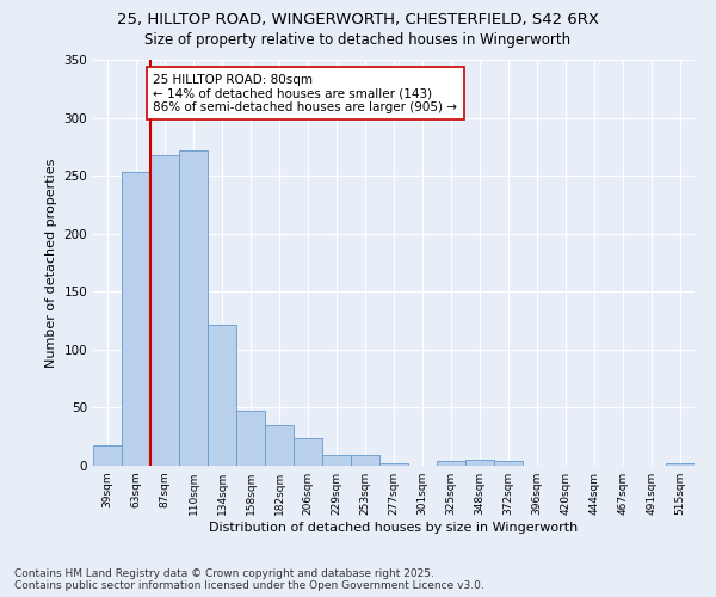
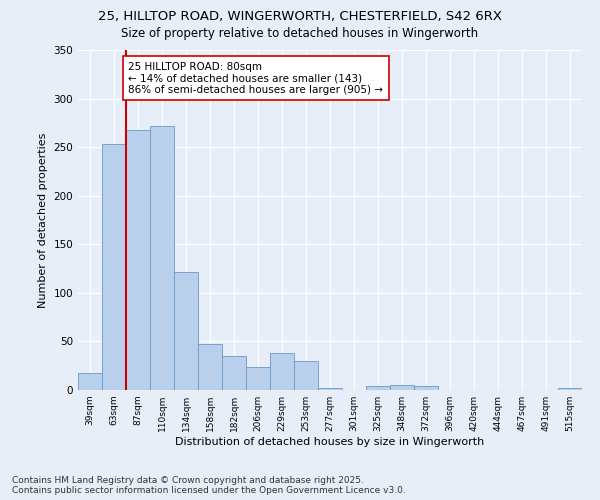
229sqm: 9 -> 38
253sqm: 9 -> 30
